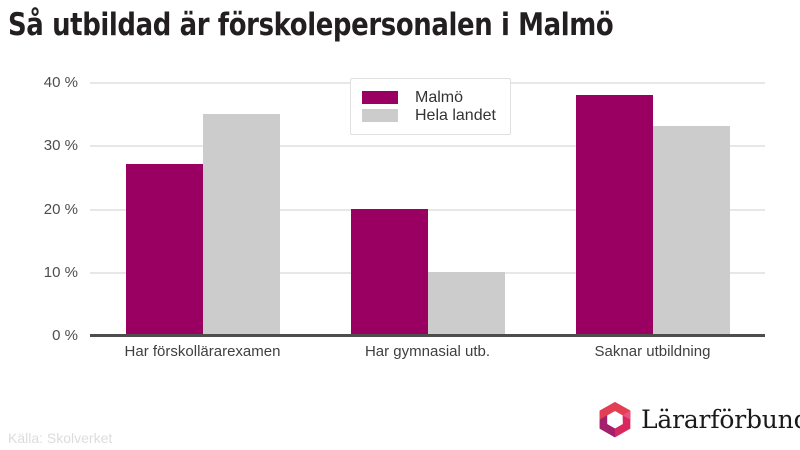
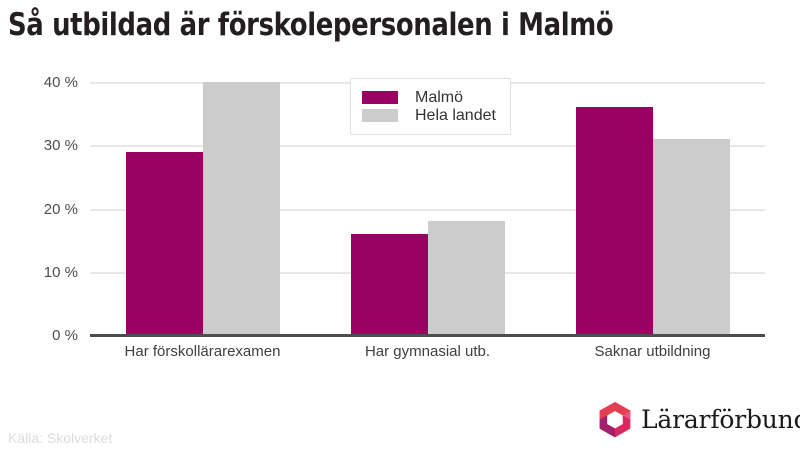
Malmö/Har förskollärarexamen: 27% -> 29%
Hela landet/Har förskollärarexamen: 35% -> 40%
Malmö/Har gymnasial utb.: 20% -> 16%
Hela landet/Har gymnasial utb.: 10% -> 18%
Malmö/Saknar utbildning: 38% -> 36%
Hela landet/Saknar utbildning: 33% -> 31%
